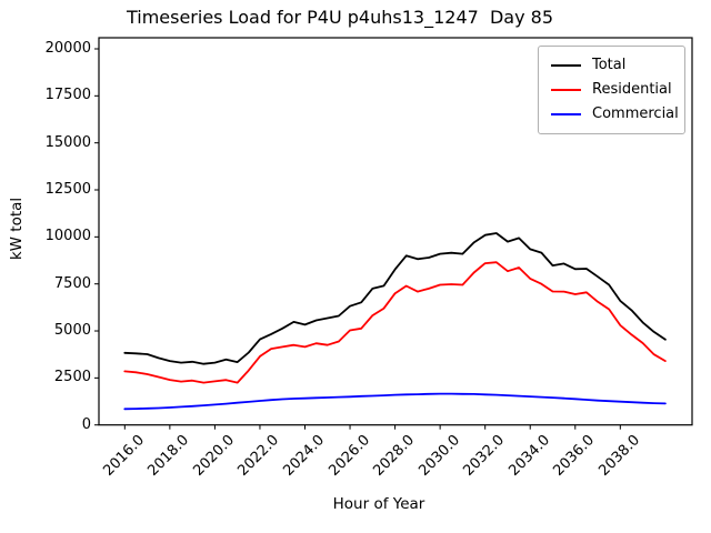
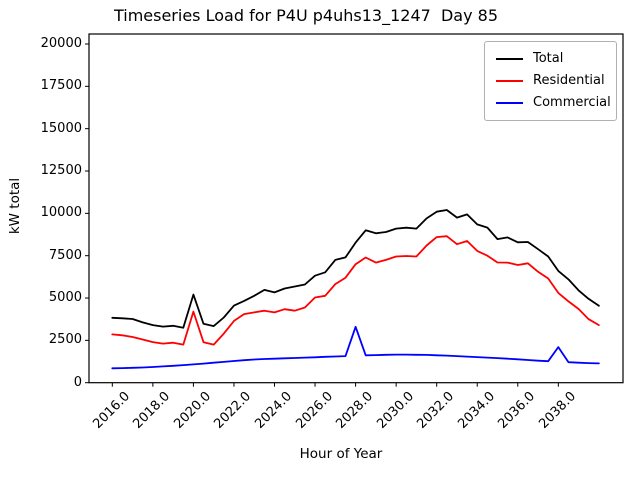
Total/2020.0: 3300 -> 5200
Residential/2020.0: 2300 -> 4200
Commercial/2028.0: 1600 -> 3300
Commercial/2038.0: 1200 -> 2100
